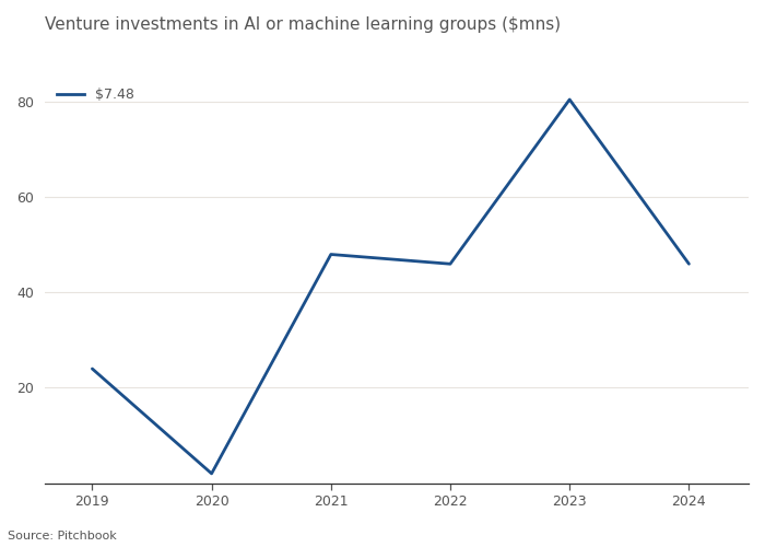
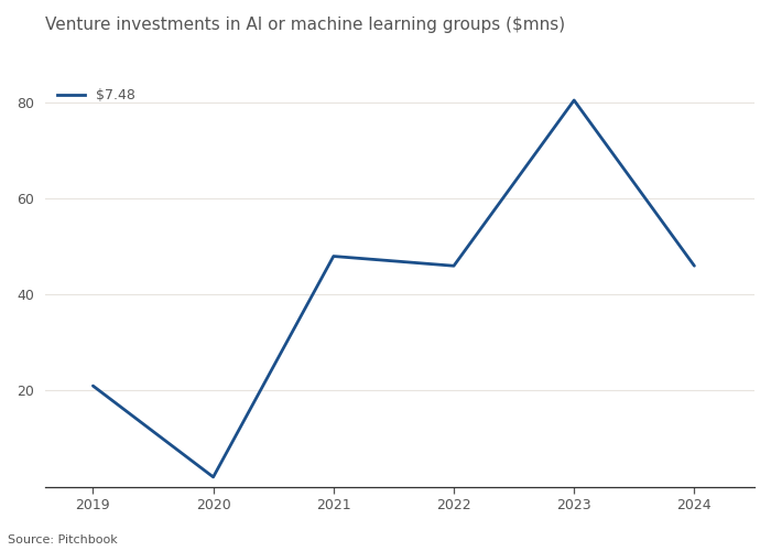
2019: 24.0 -> 21.0
